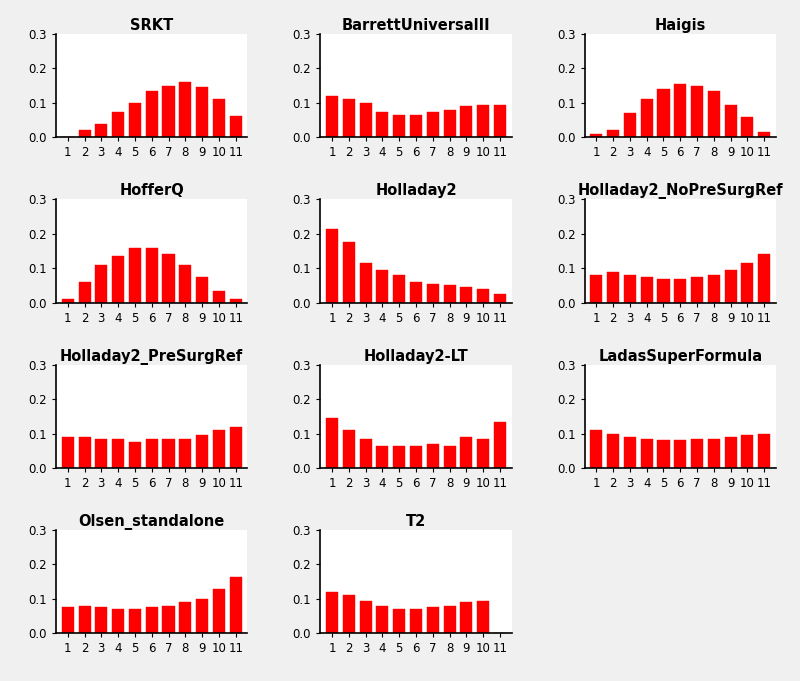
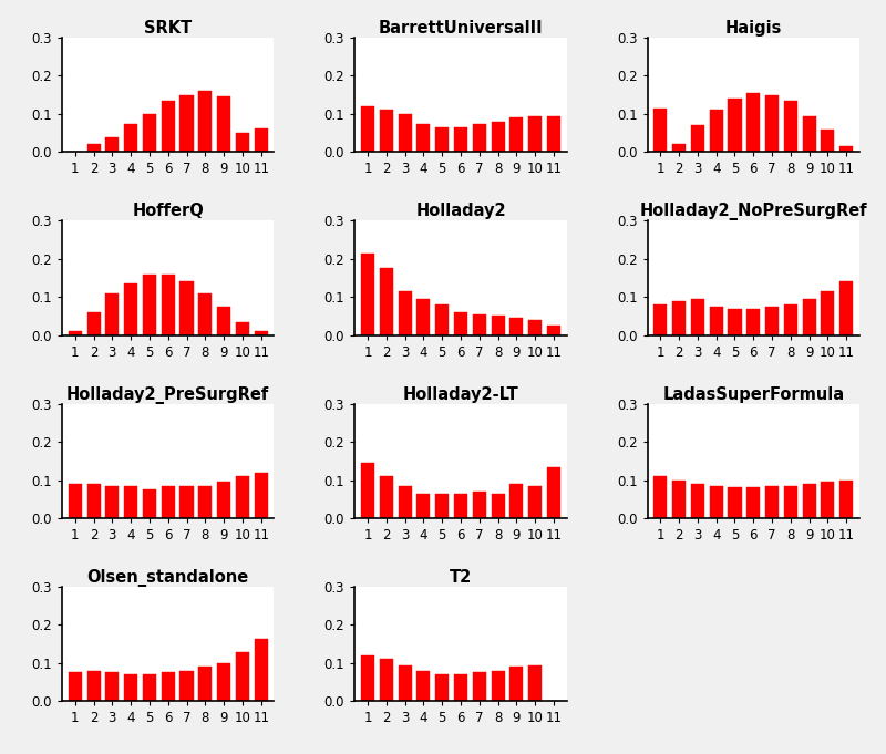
SRKT/10: 0.110 -> 0.050
Haigis/1: 0.010 -> 0.115
Holladay2_NoPreSurgRef/3: 0.080 -> 0.095
